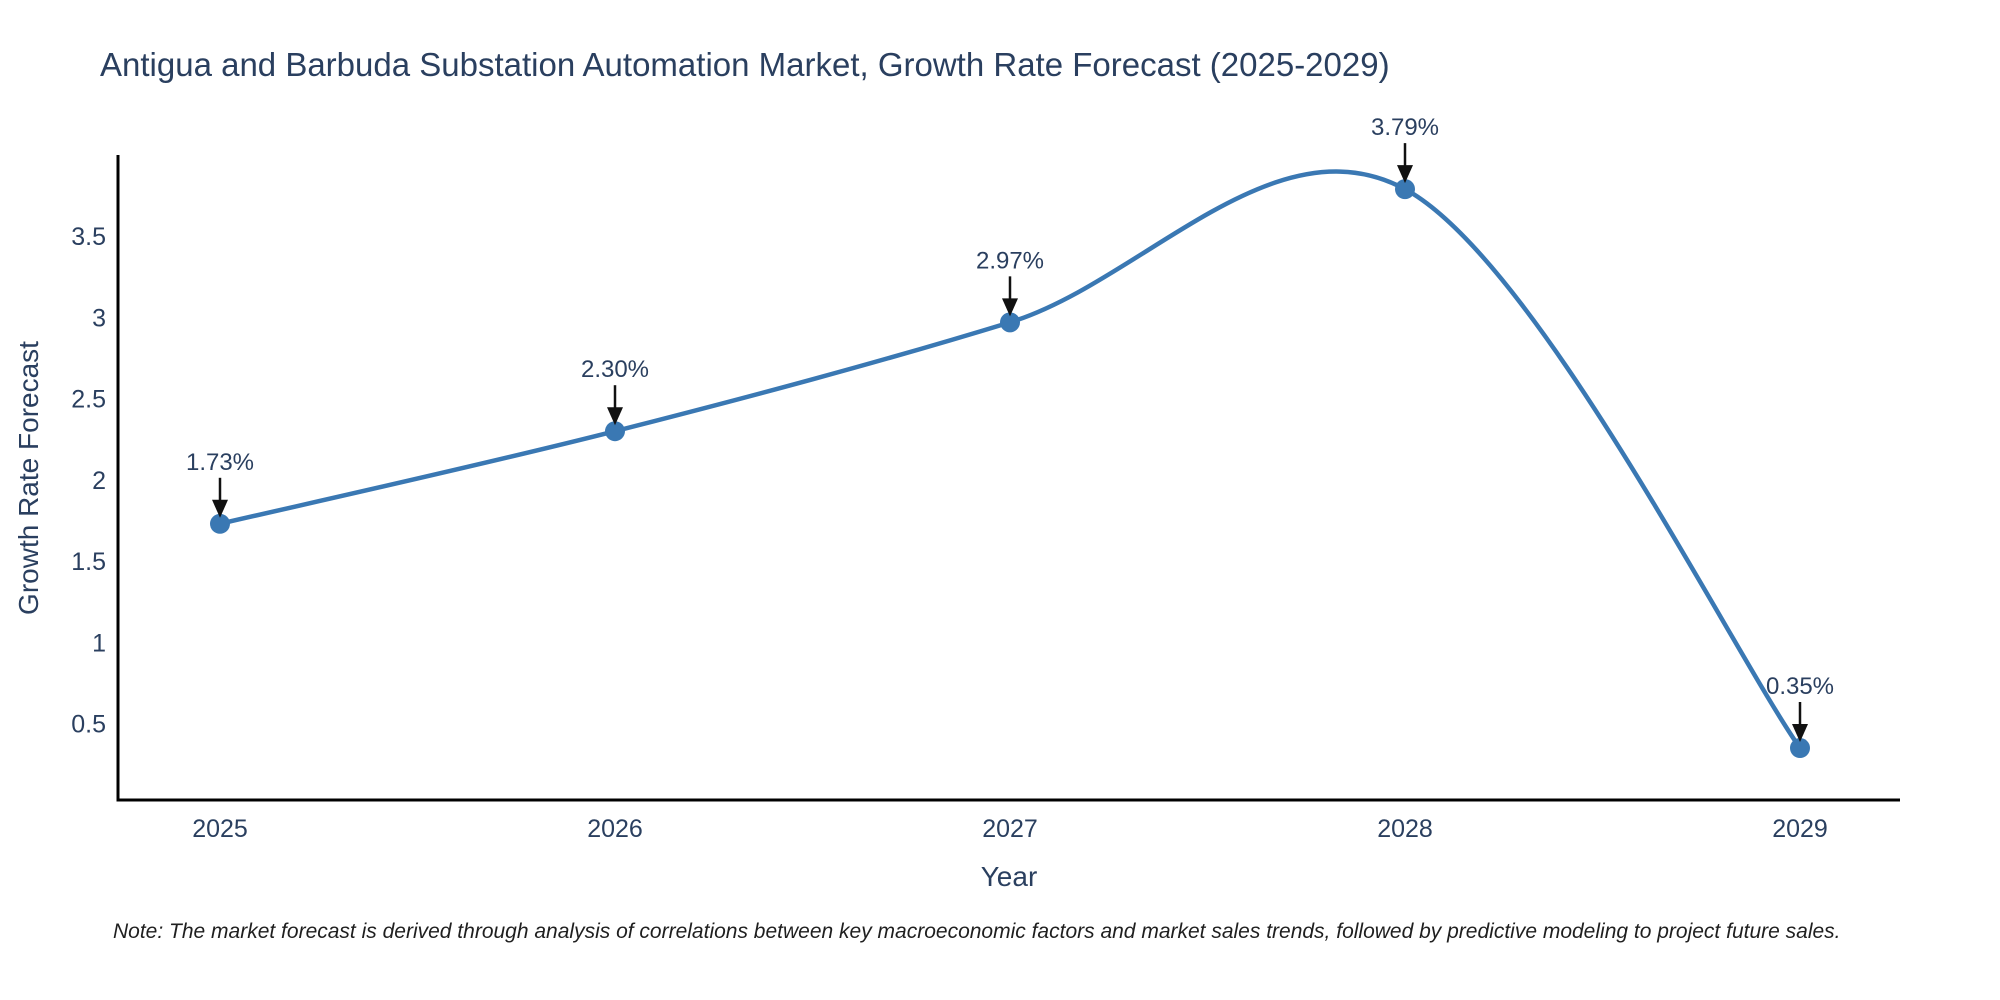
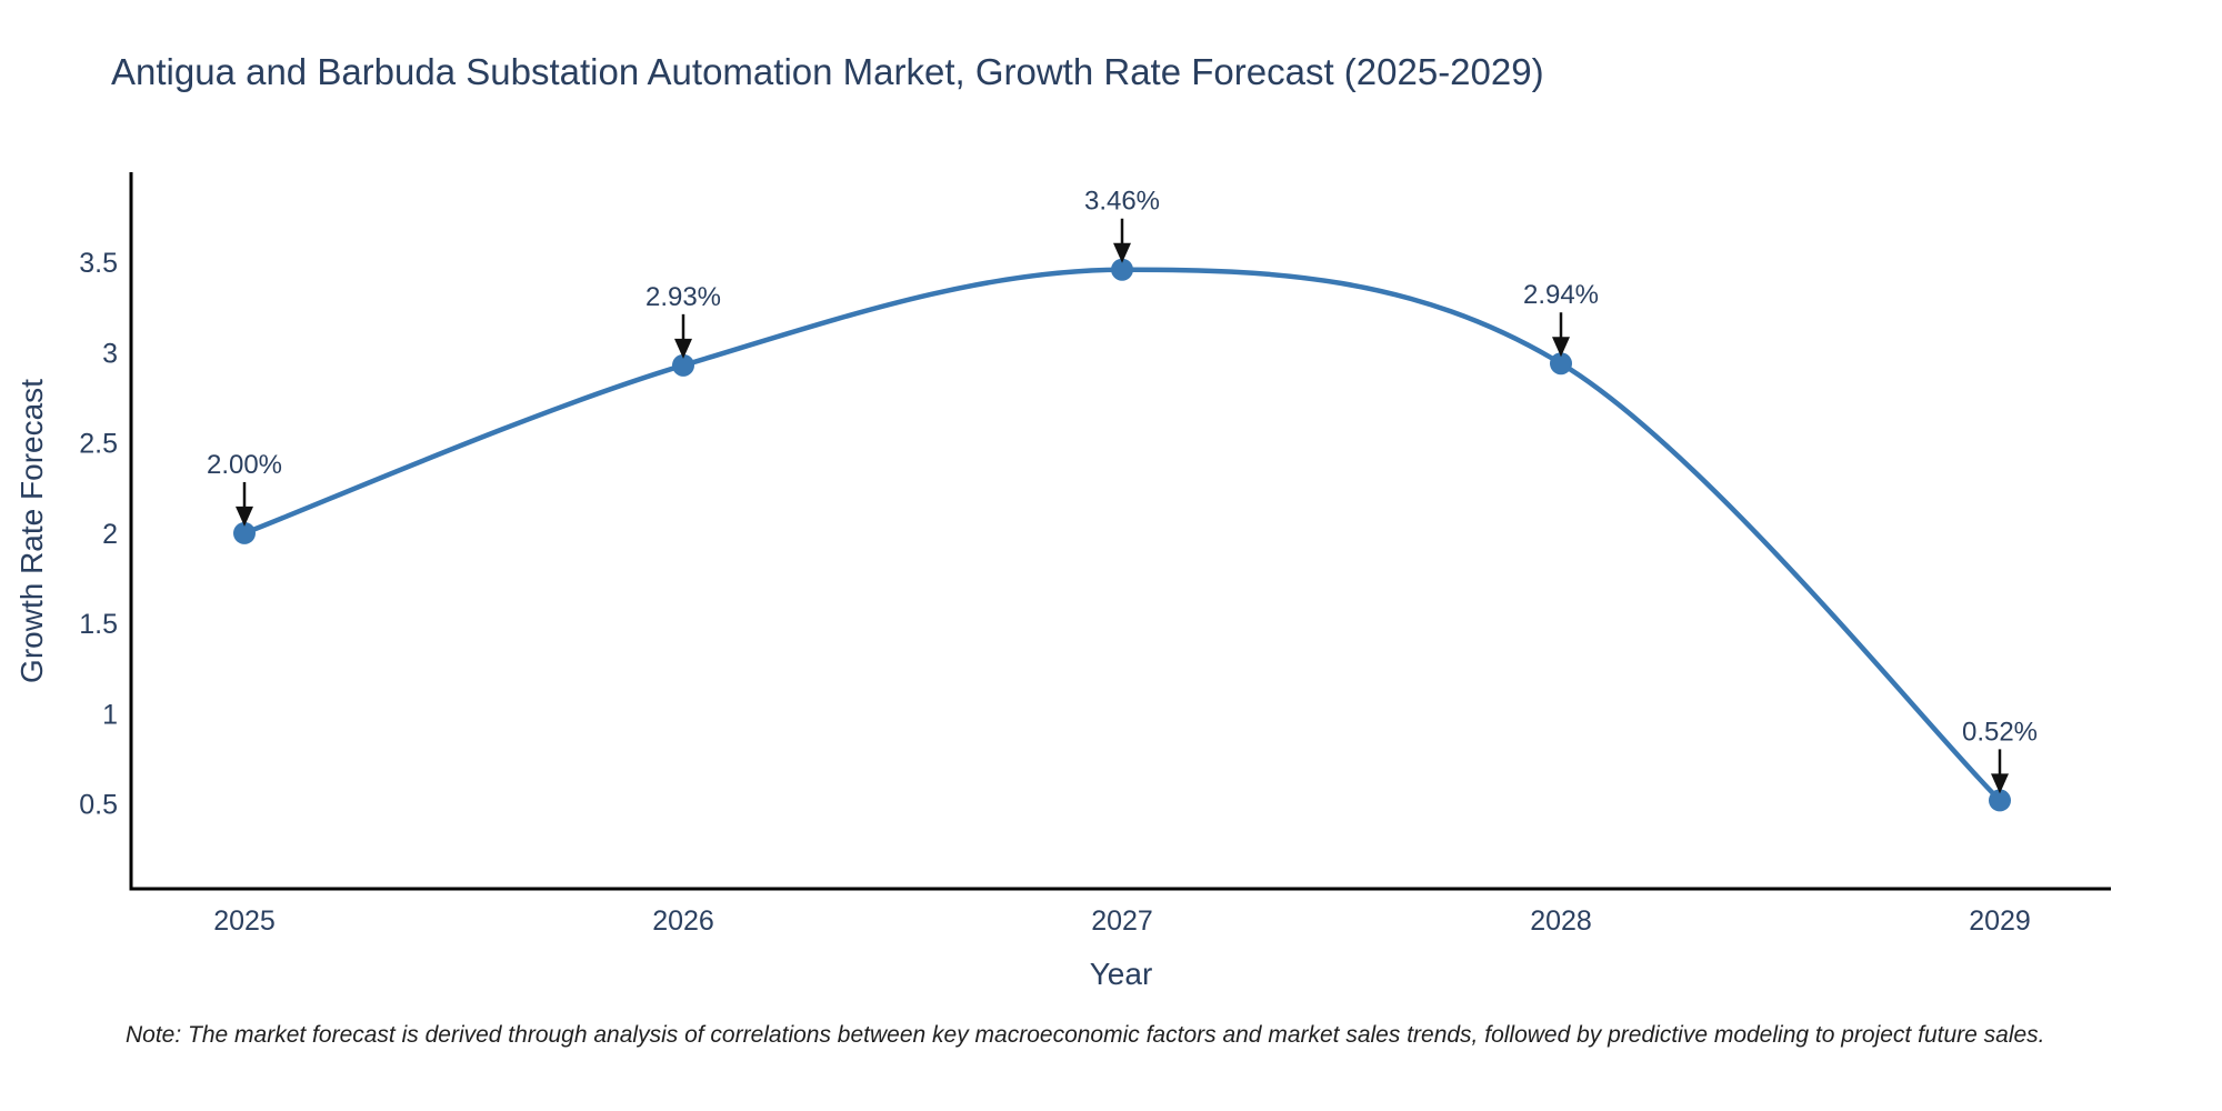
2025: 1.73% -> 2.00%
2026: 2.30% -> 2.93%
2027: 2.97% -> 3.46%
2028: 3.79% -> 2.94%
2029: 0.35% -> 0.52%
